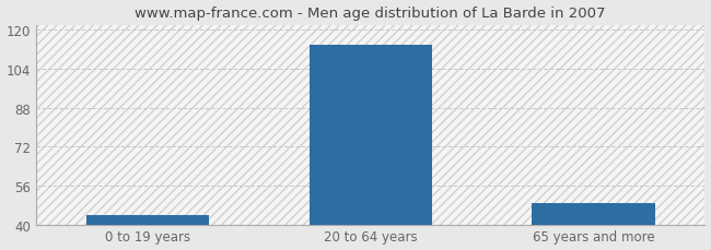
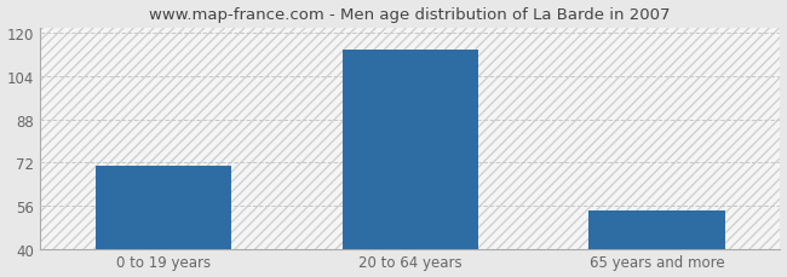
0 to 19 years: 44 -> 71
65 years and more: 49 -> 54
